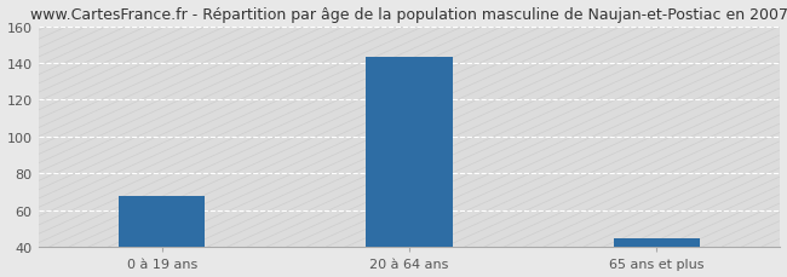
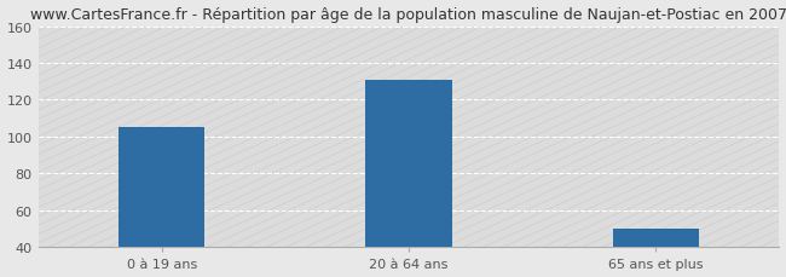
0 à 19 ans: 68 -> 105
20 à 64 ans: 143 -> 131
65 ans et plus: 45 -> 50
